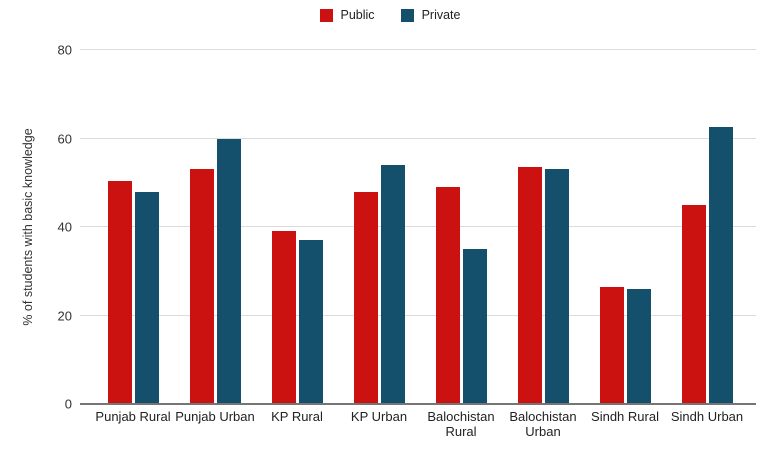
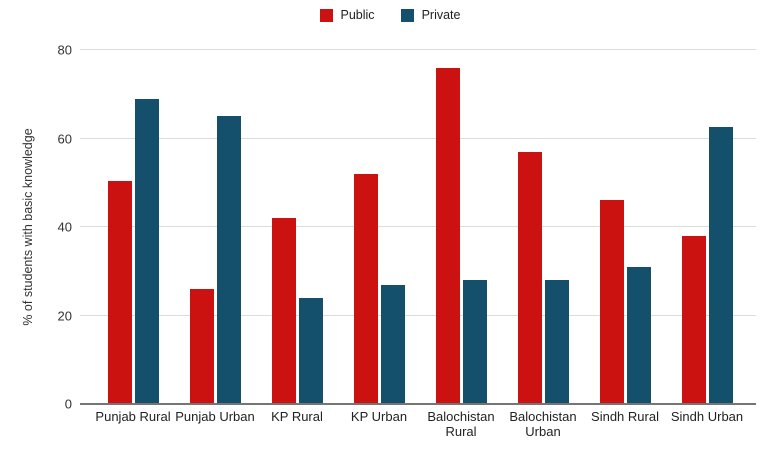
Private/Punjab Rural: 48 -> 69
Public/Punjab Urban: 53 -> 26
Private/Punjab Urban: 60 -> 65
Public/KP Rural: 39 -> 42
Private/KP Rural: 37 -> 24
Public/KP Urban: 48 -> 52
Private/KP Urban: 54 -> 27
Public/Balochistan Rural: 49 -> 76
Private/Balochistan Rural: 35 -> 28
Public/Balochistan Urban: 54 -> 57
Private/Balochistan Urban: 53 -> 28
Public/Sindh Rural: 26 -> 46
Private/Sindh Rural: 26 -> 31
Public/Sindh Urban: 45 -> 38
